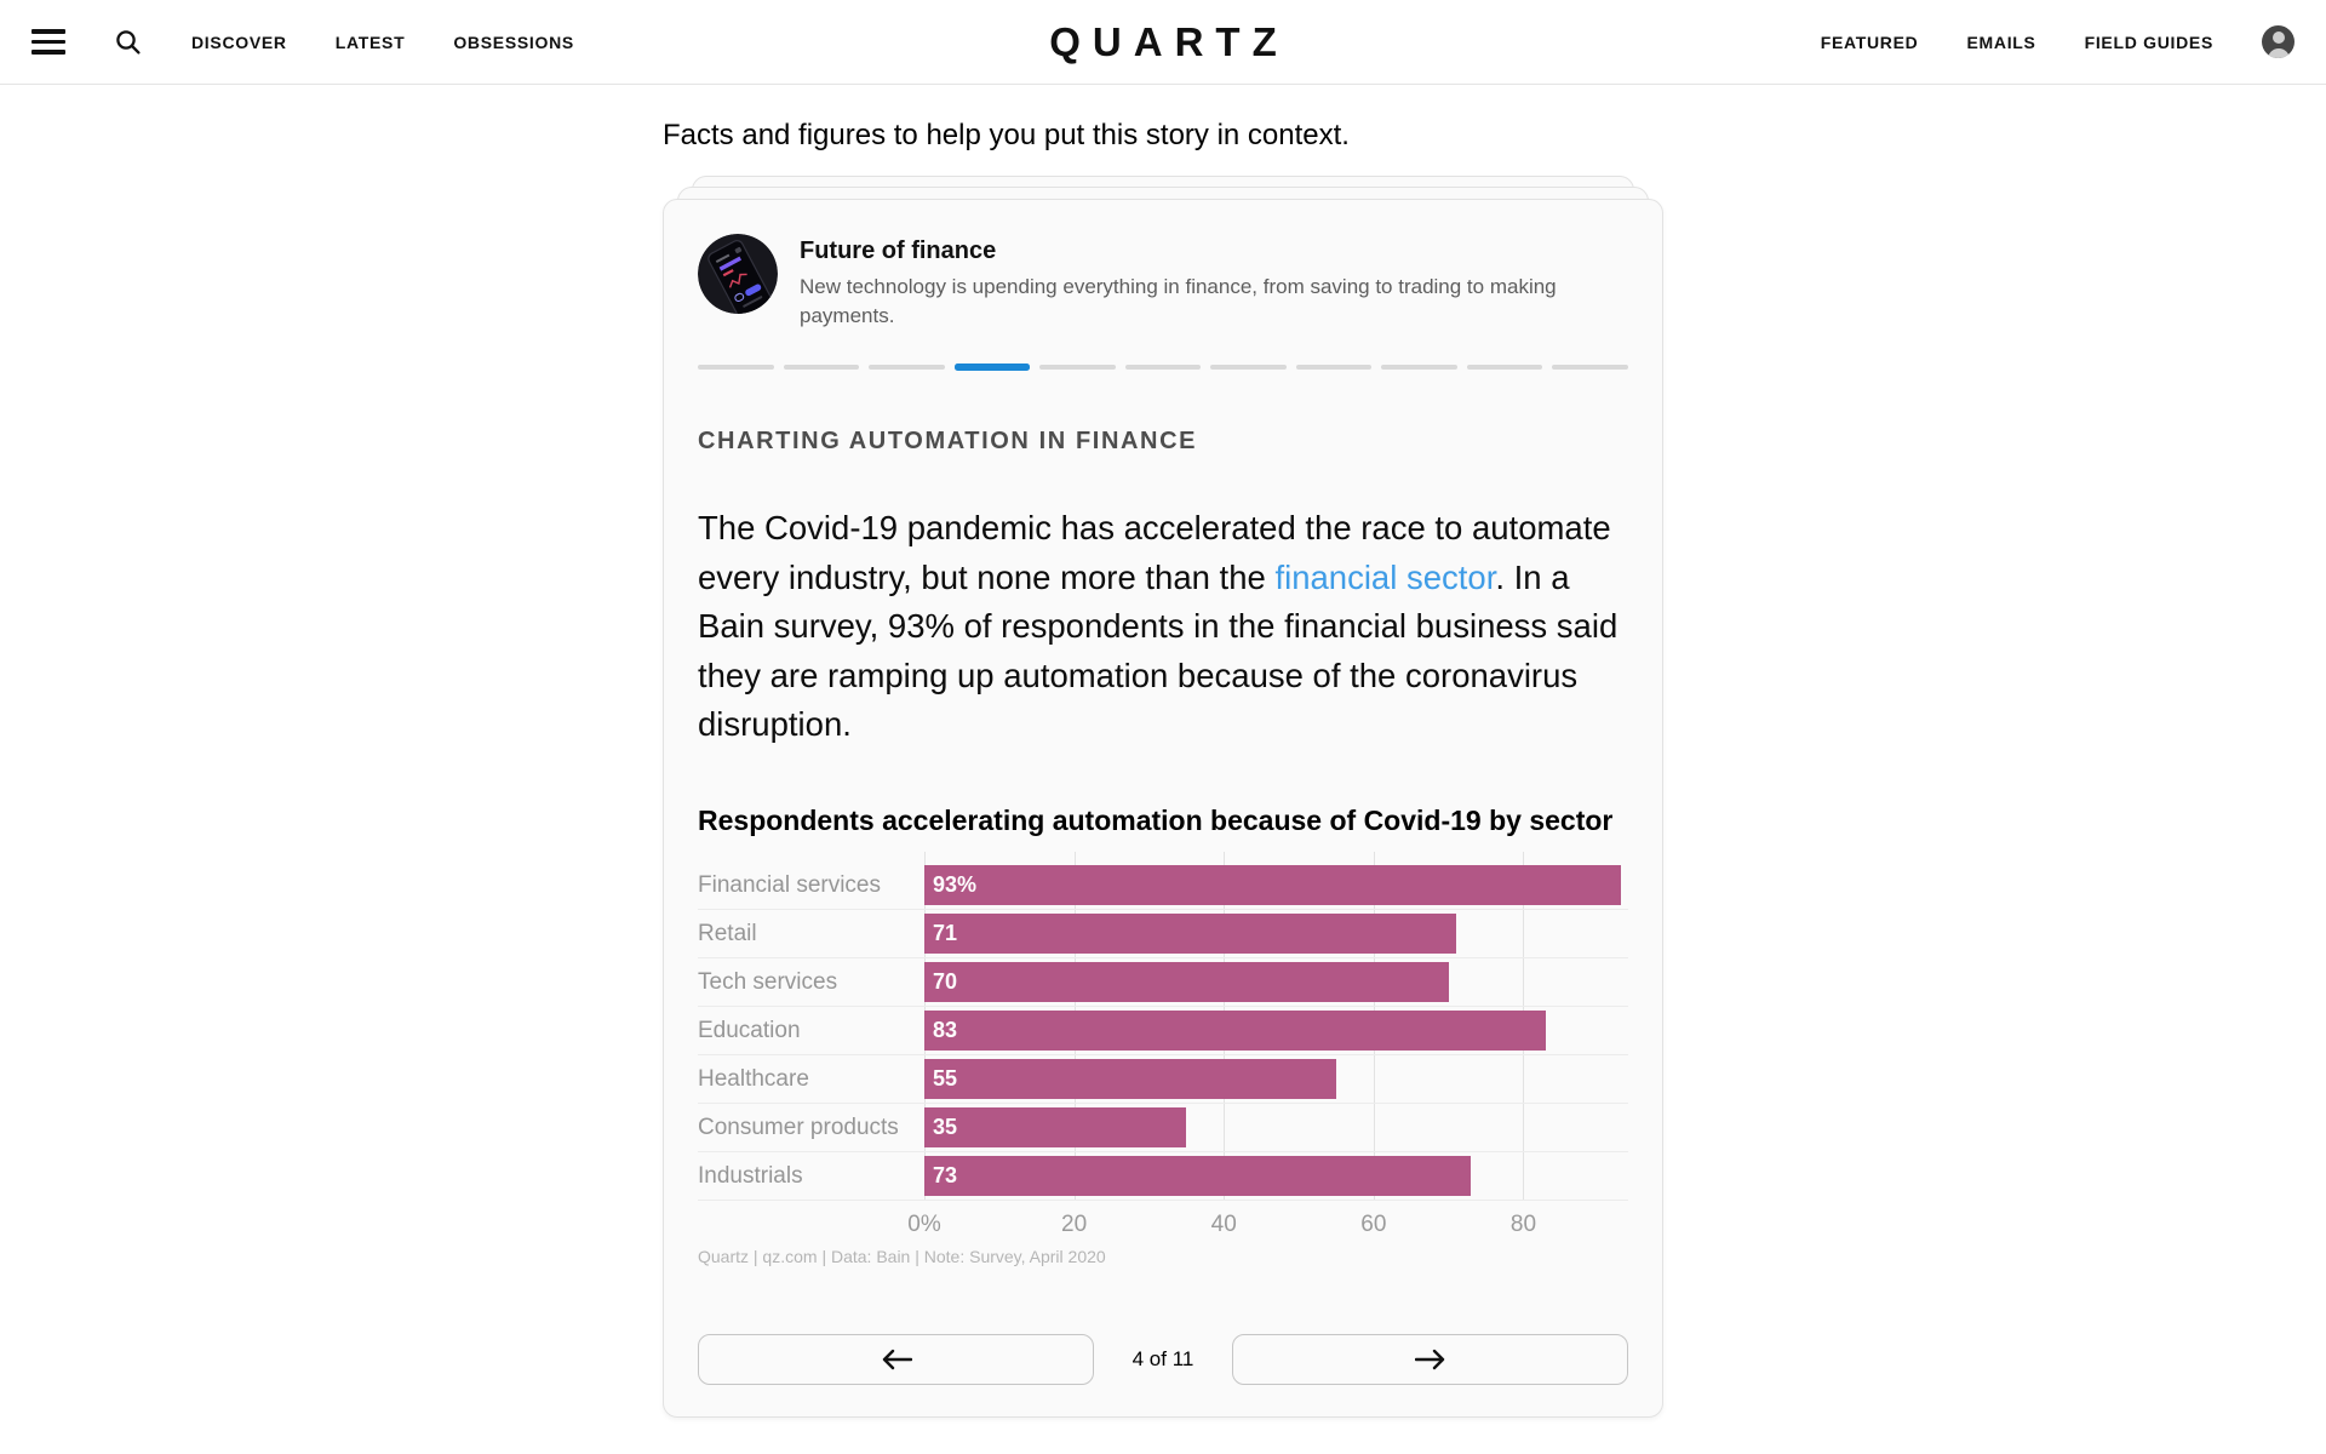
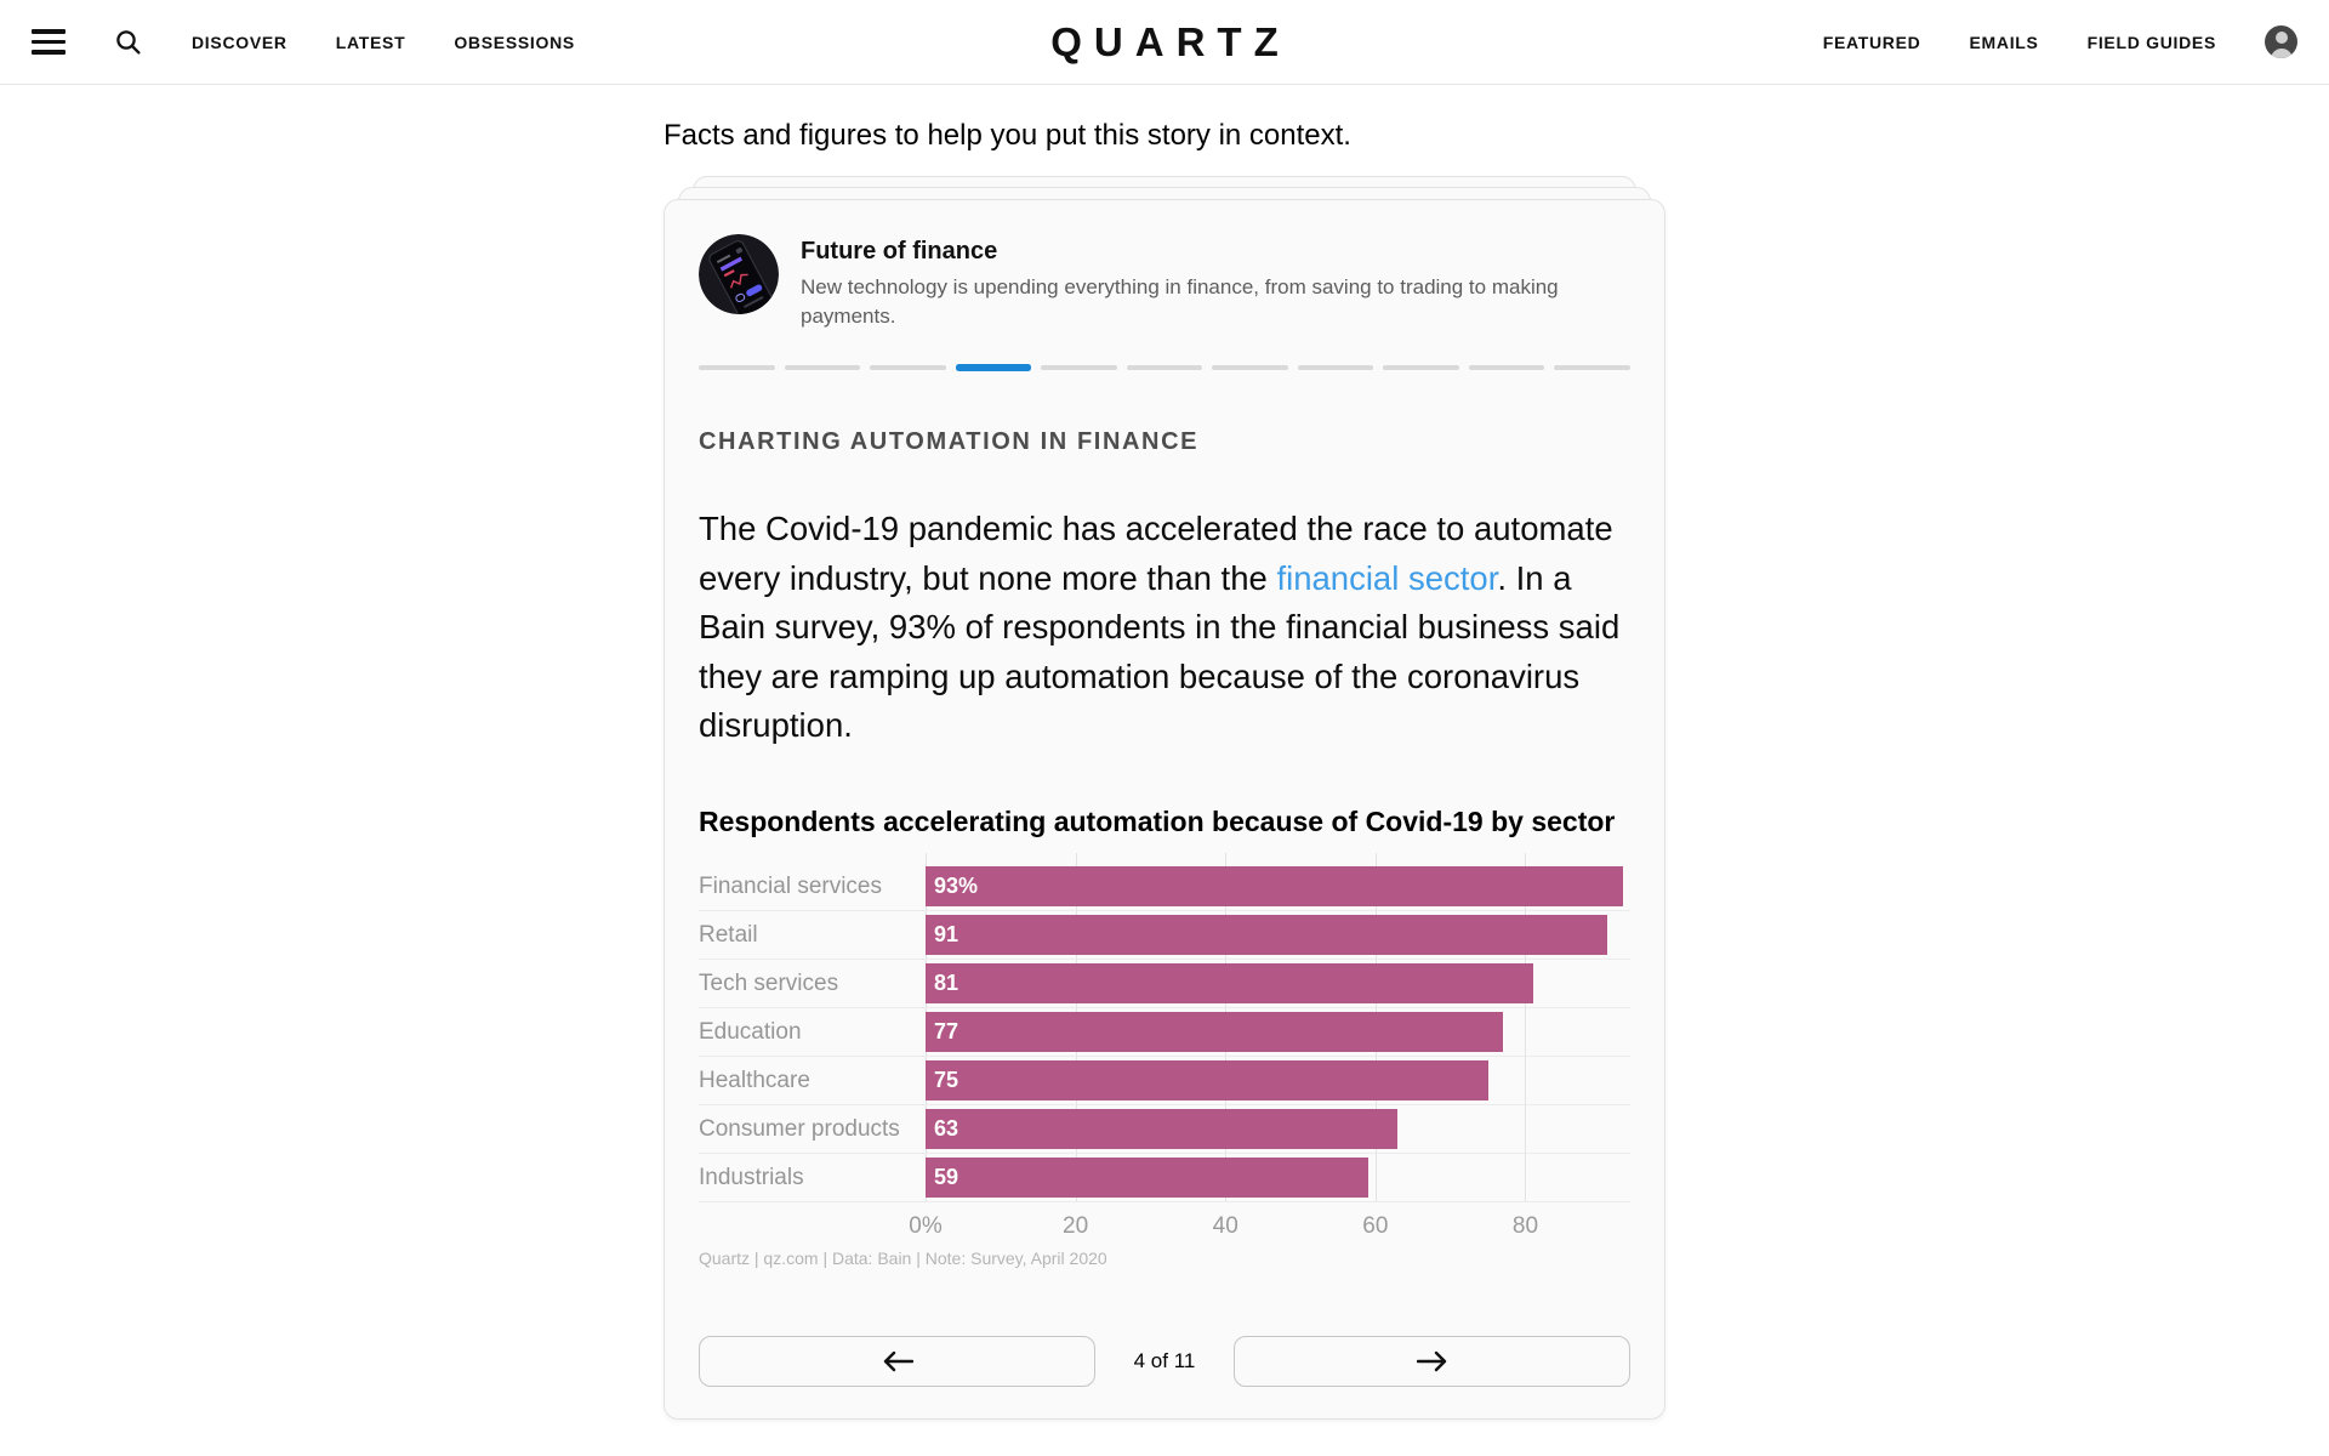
Retail: 71 -> 91
Tech services: 70 -> 81
Education: 83 -> 77
Healthcare: 55 -> 75
Consumer products: 35 -> 63
Industrials: 73 -> 59
